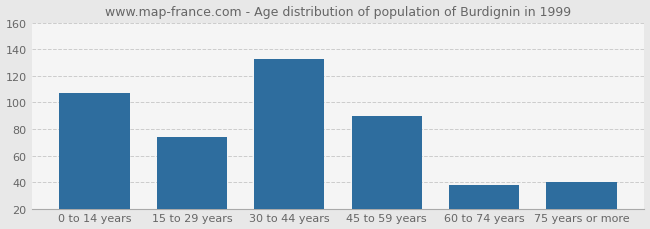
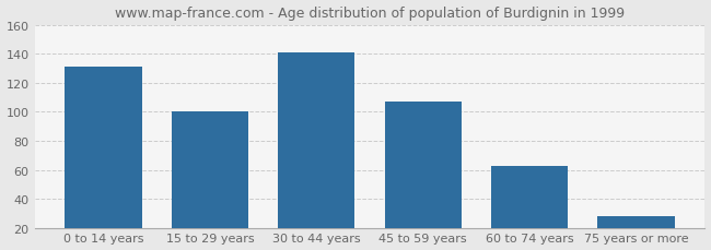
0 to 14 years: 107 -> 131
15 to 29 years: 74 -> 100
30 to 44 years: 133 -> 141
45 to 59 years: 90 -> 107
60 to 74 years: 38 -> 63
75 years or more: 40 -> 28
